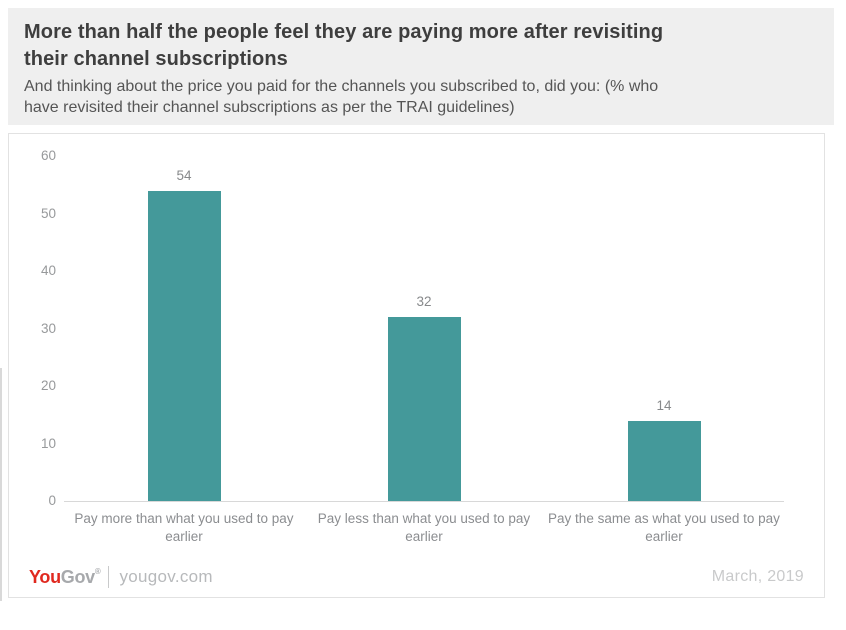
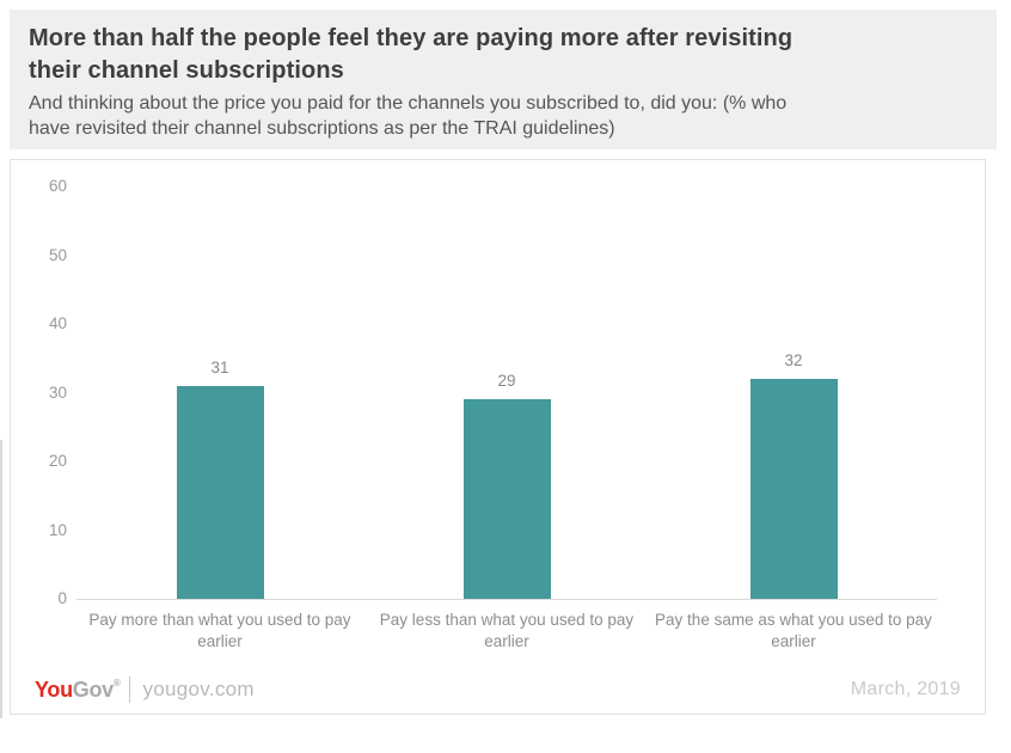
Pay more than what you used to pay earlier: 54 -> 31
Pay less than what you used to pay earlier: 32 -> 29
Pay the same as what you used to pay earlier: 14 -> 32
